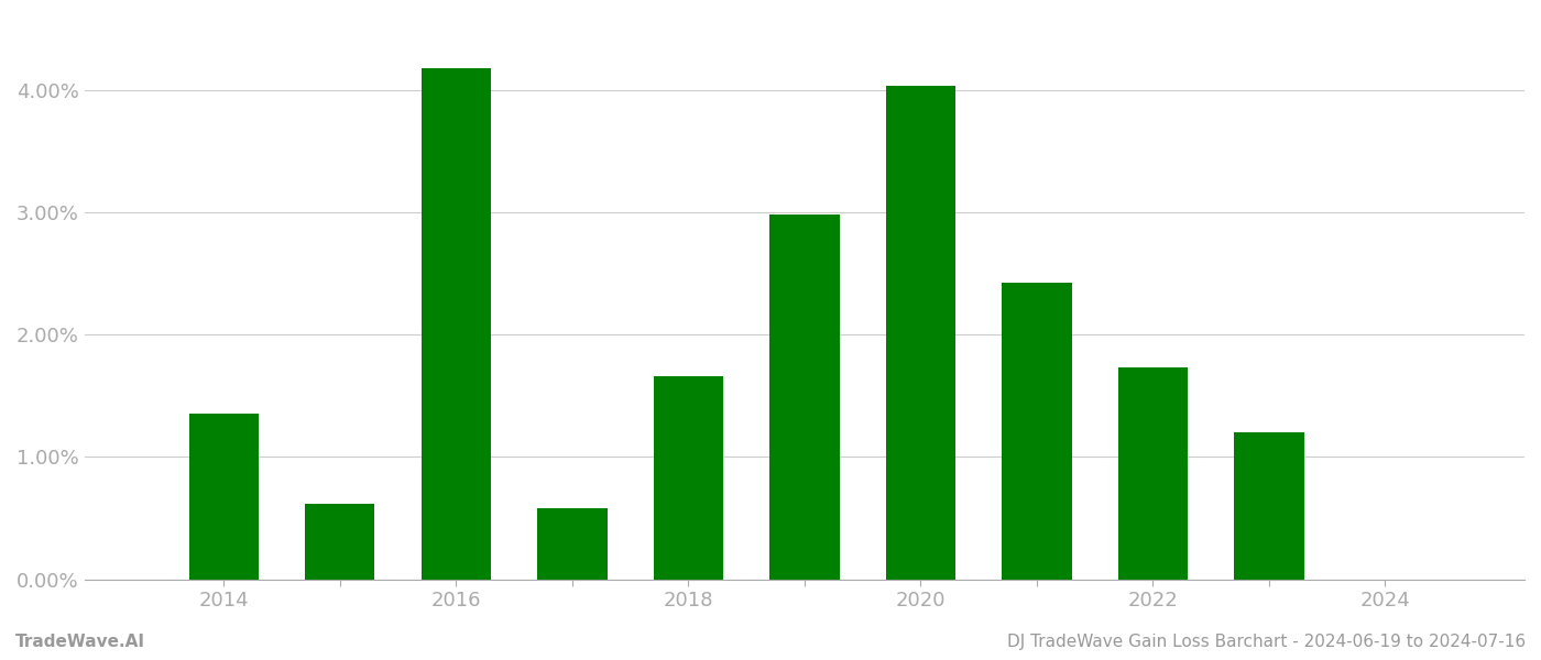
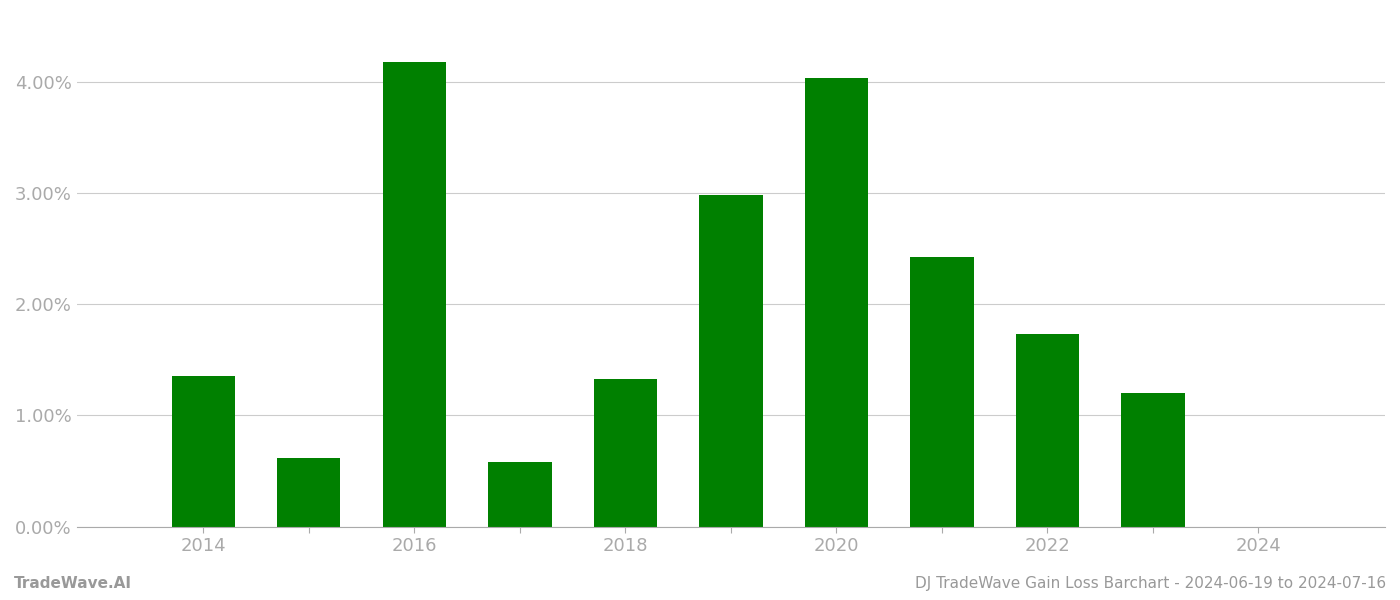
2018: 1.66% -> 1.33%
